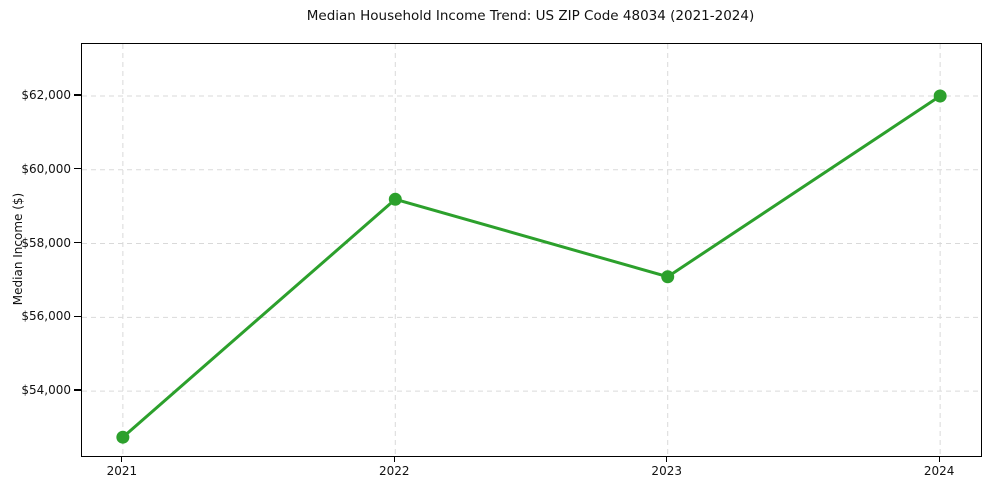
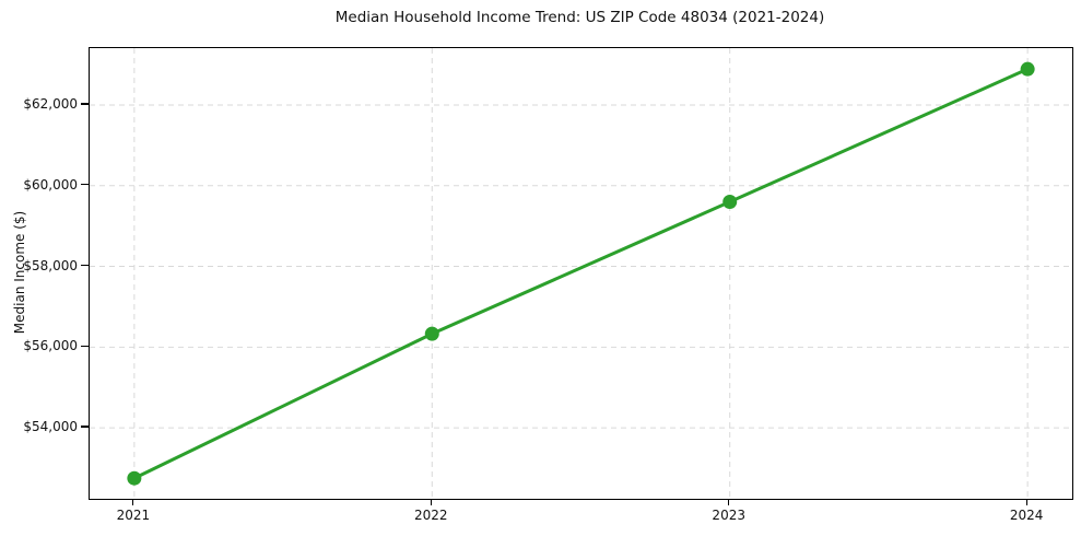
2022: $59200 -> $56300
2023: $57100 -> $59600
2024: $62000 -> $62900
